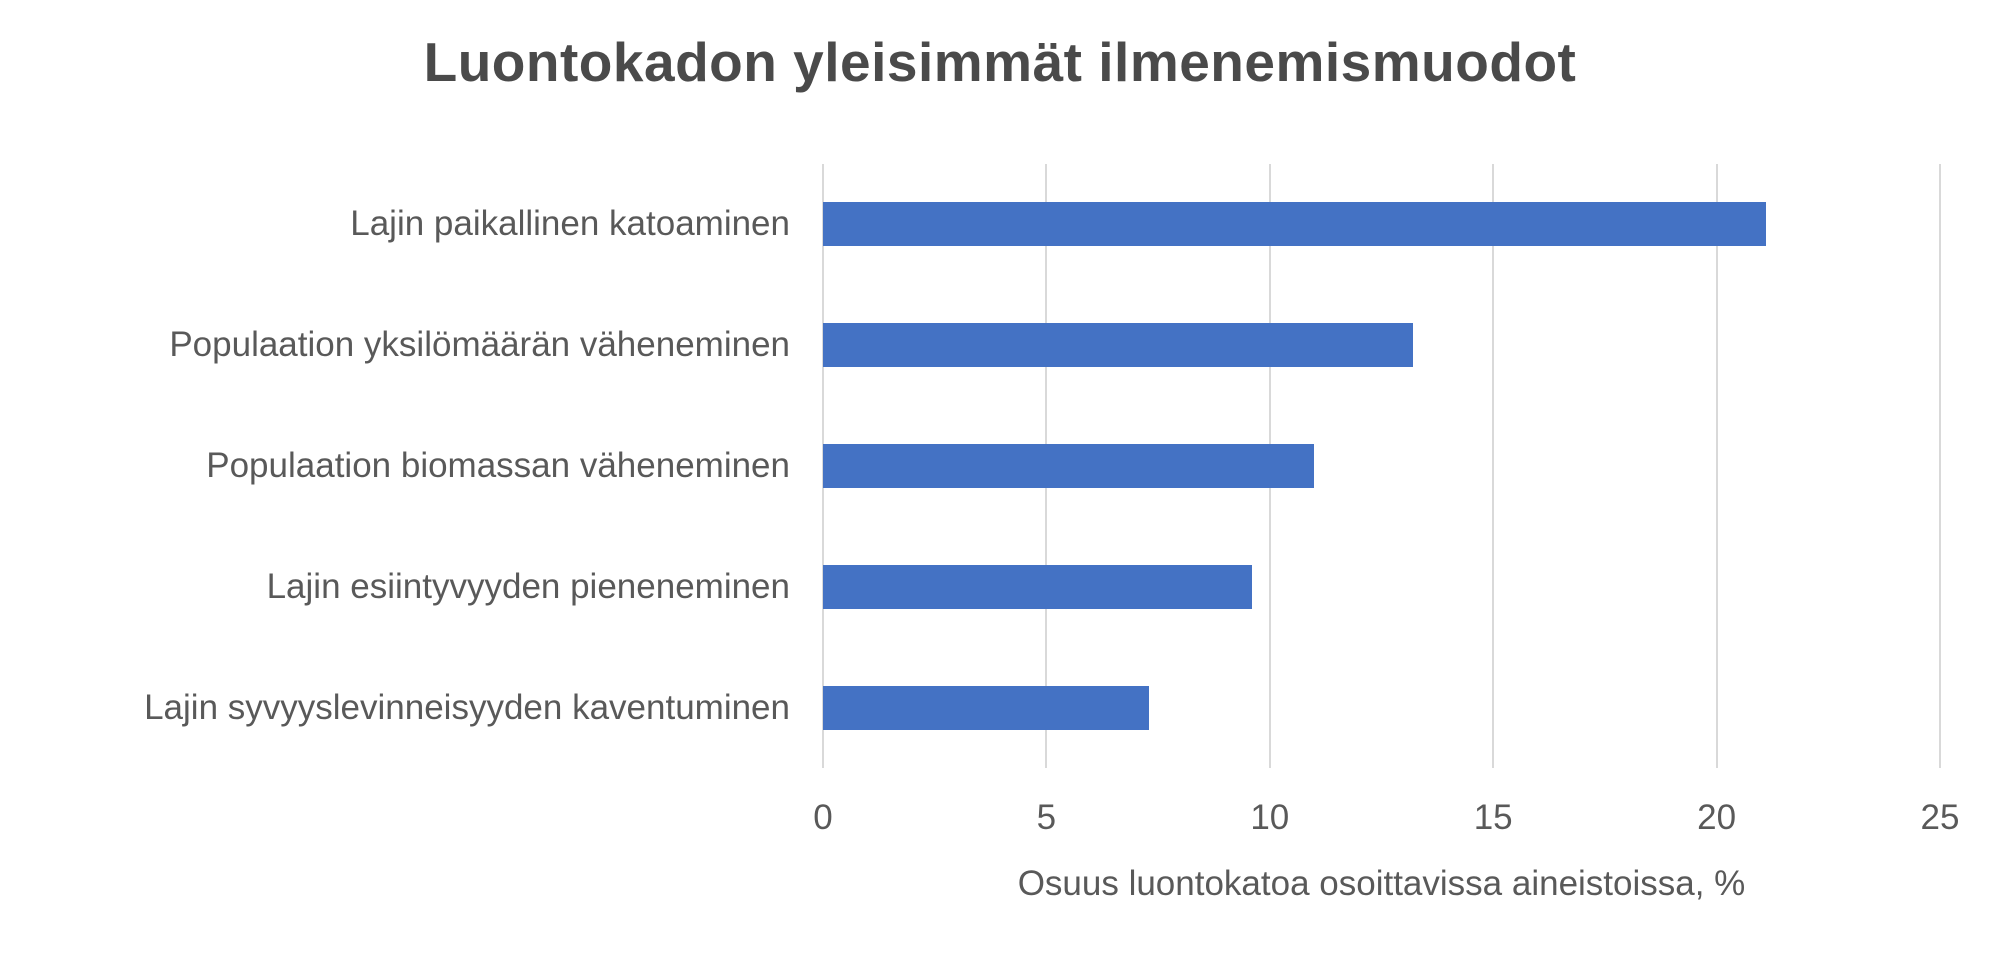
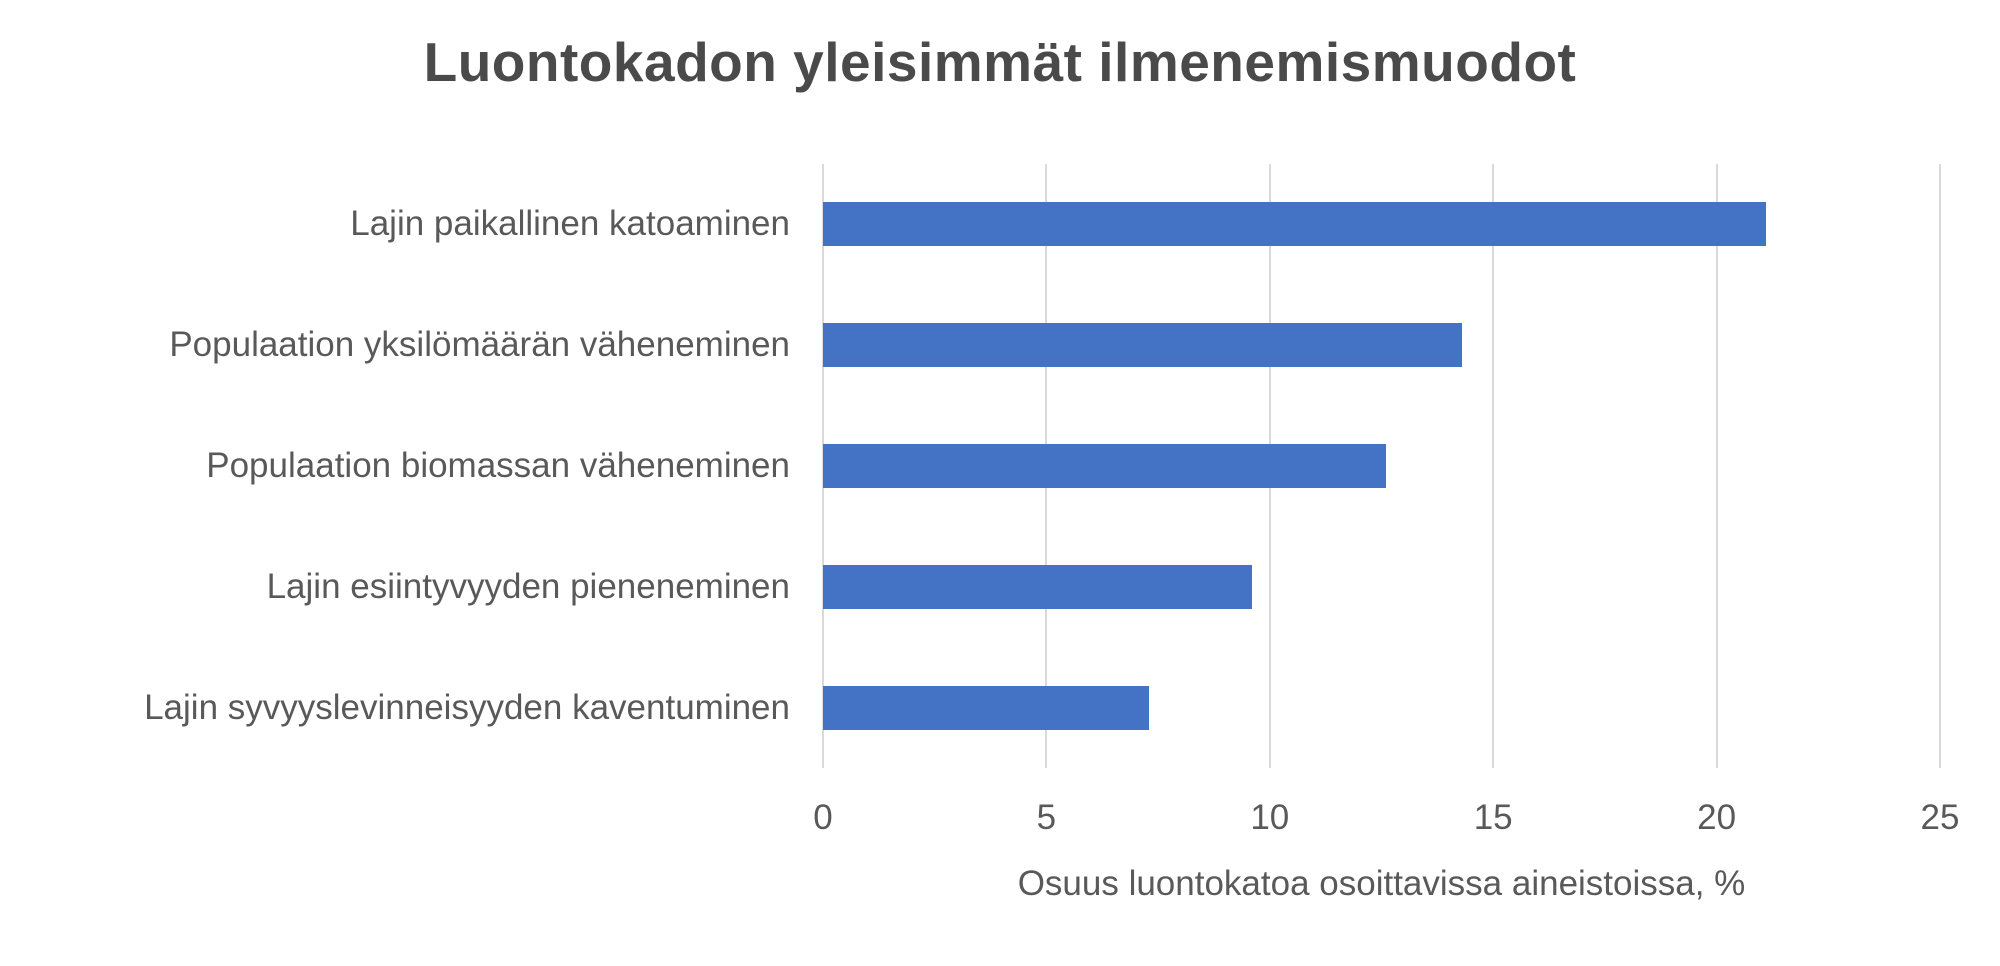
Populaation yksilömäärän väheneminen: 13.2 -> 14.3
Populaation biomassan väheneminen: 11.0 -> 12.6
